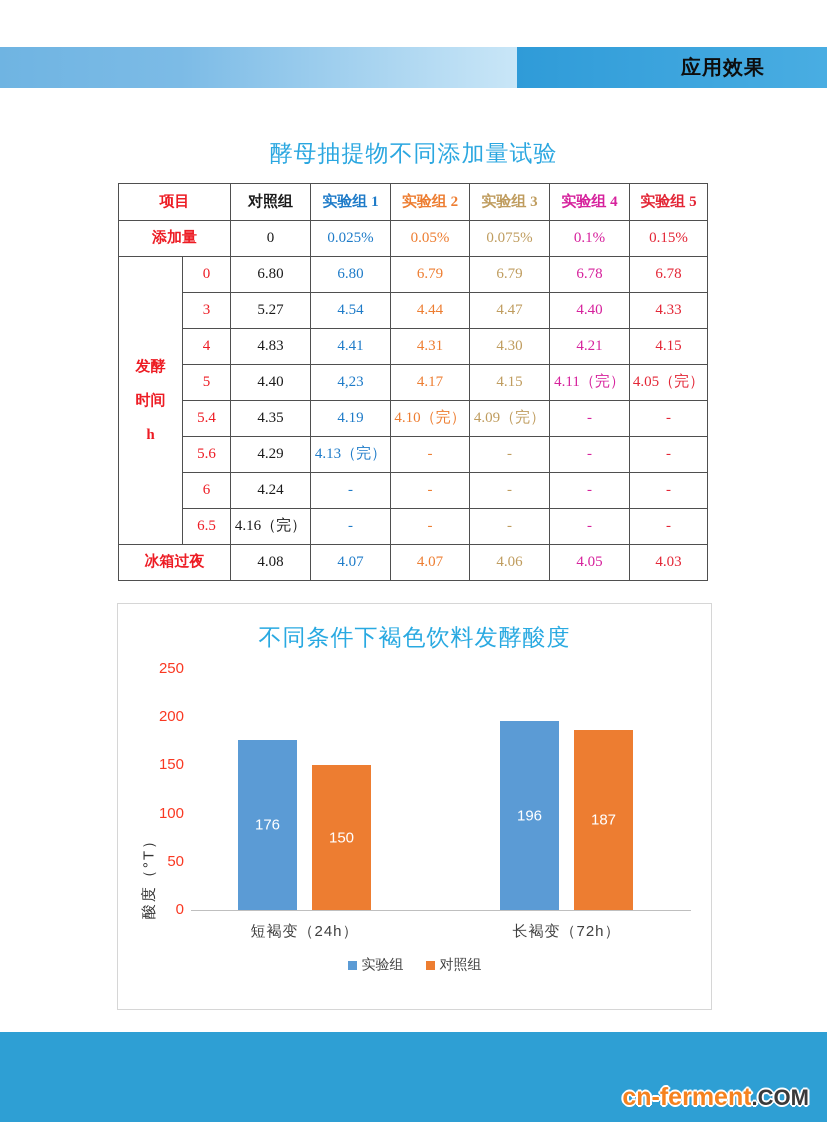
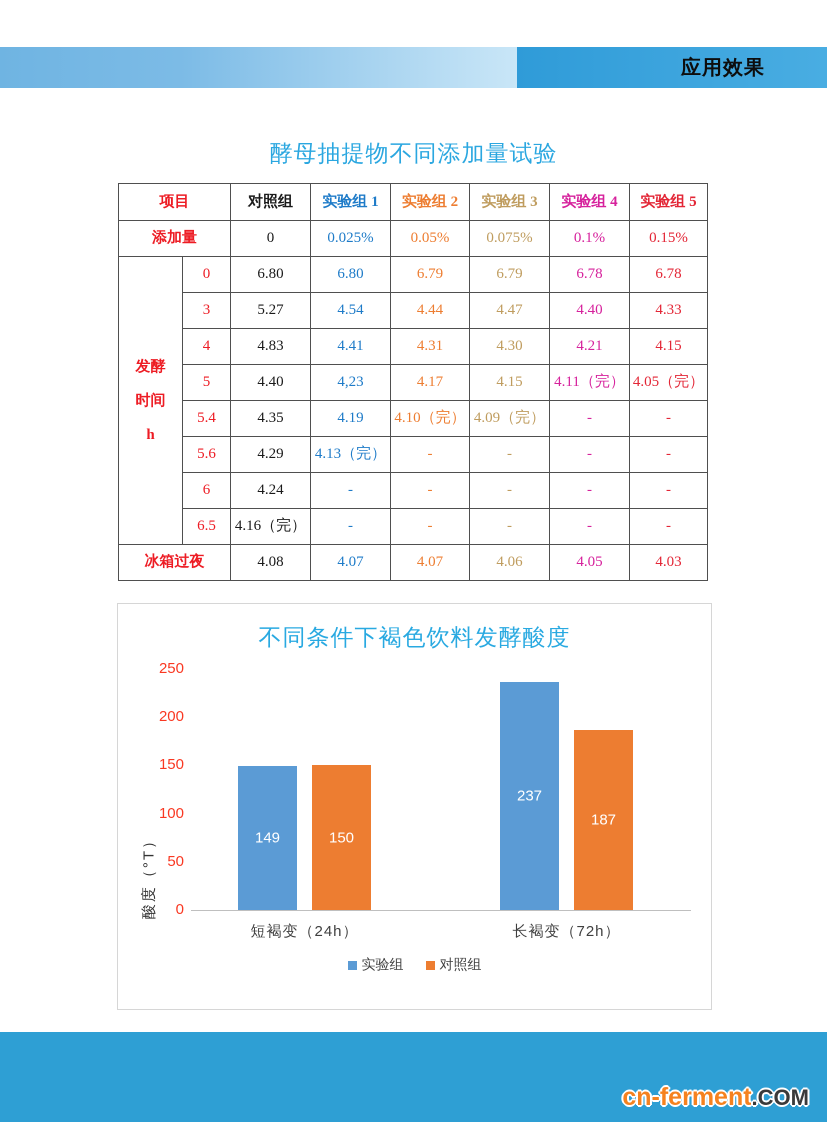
实验组/短褐变（24h）: 176 -> 149
实验组/长褐变（72h）: 196 -> 237
